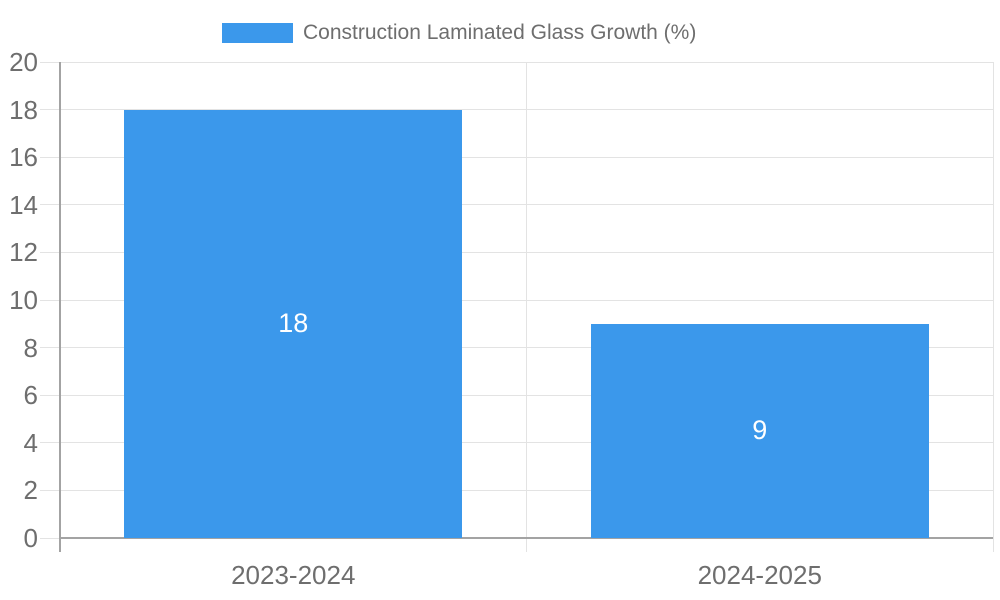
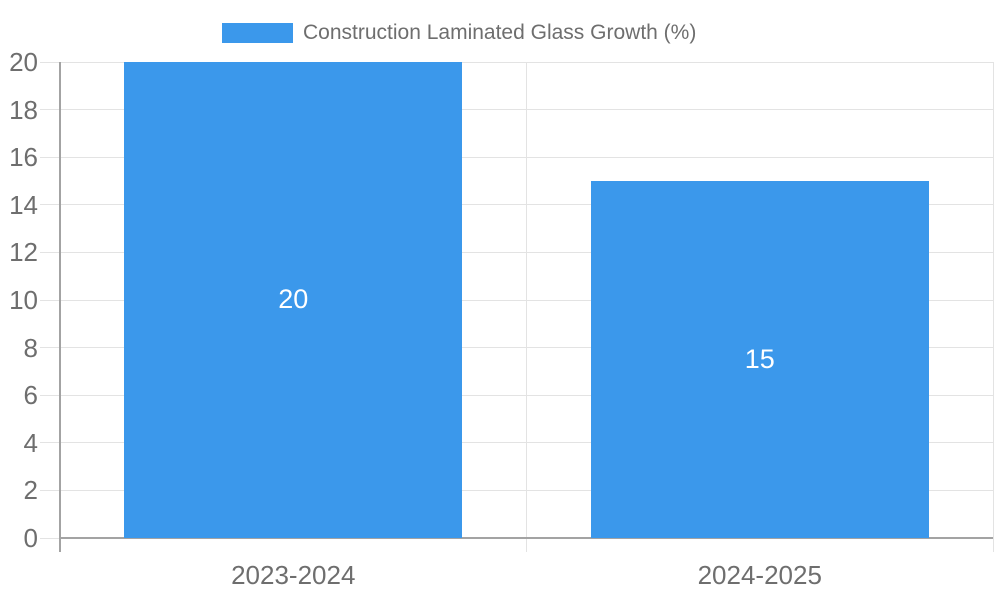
2023-2024: 18 -> 20
2024-2025: 9 -> 15
